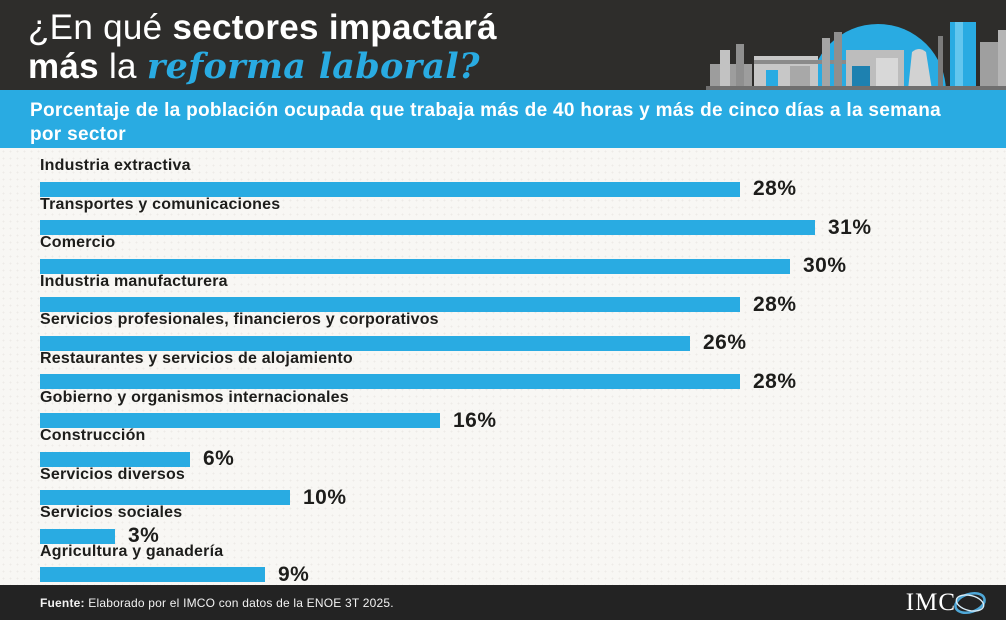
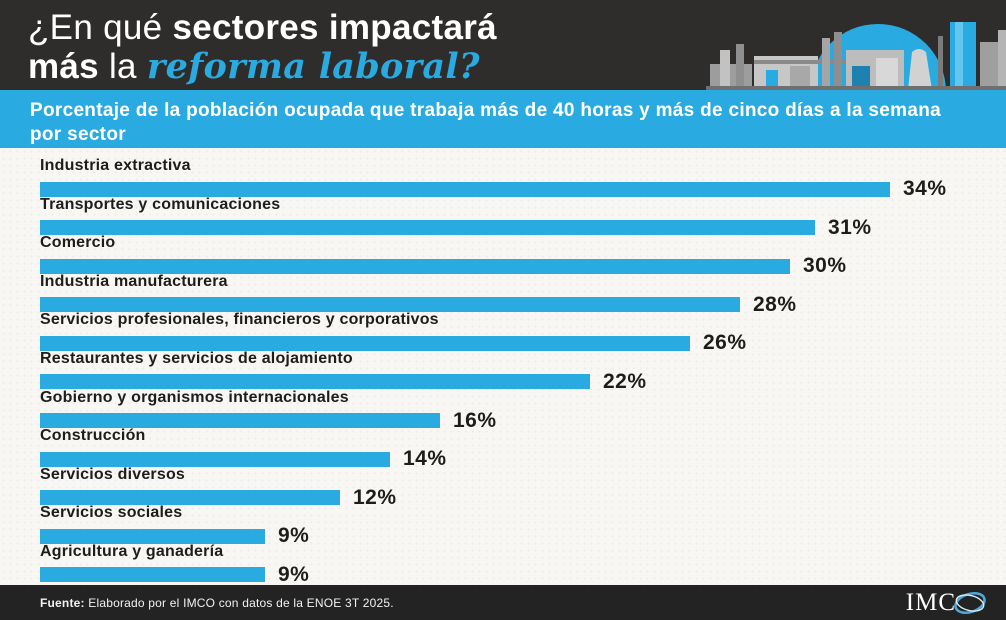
Industria extractiva: 28% -> 34%
Restaurantes y servicios de alojamiento: 28% -> 22%
Construcción: 6% -> 14%
Servicios diversos: 10% -> 12%
Servicios sociales: 3% -> 9%
